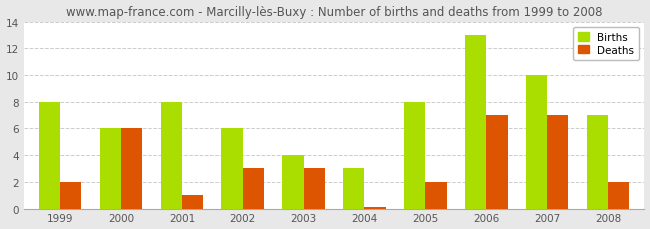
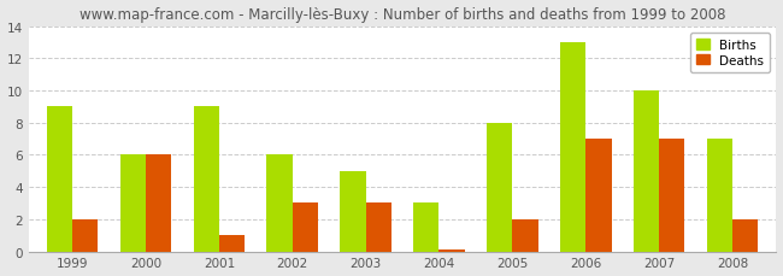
Births/1999: 8 -> 9
Births/2001: 8 -> 9
Births/2003: 4 -> 5
